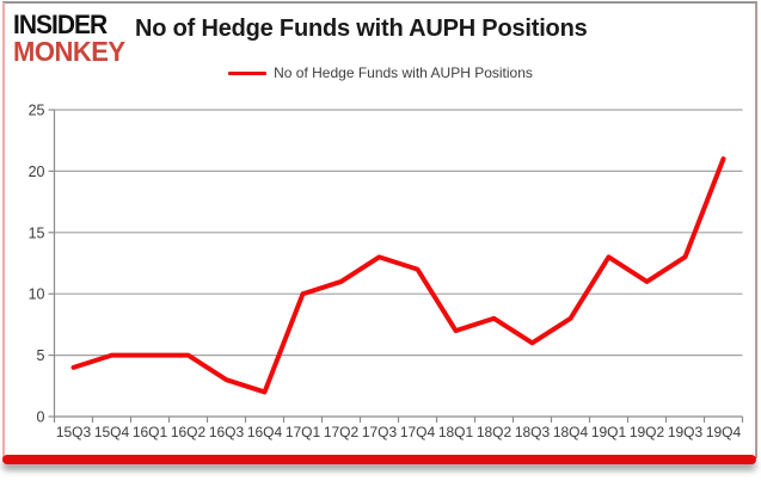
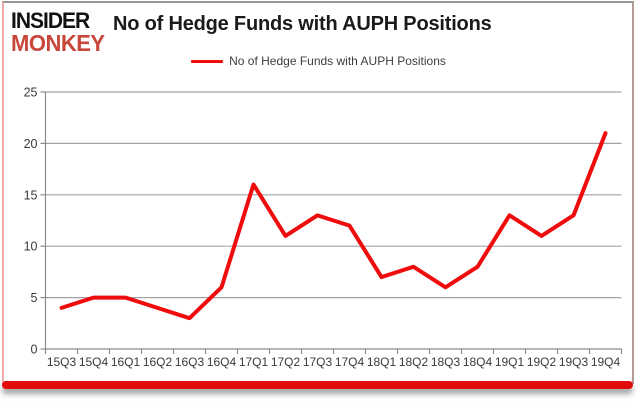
16Q2: 5 -> 4
16Q4: 2 -> 6
17Q1: 10 -> 16
